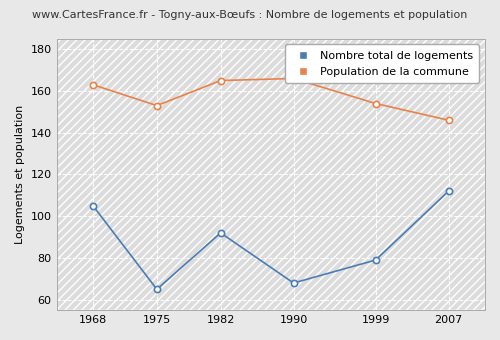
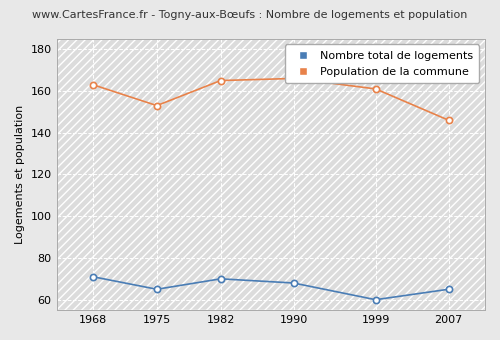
Nombre total de logements/1968: 105 -> 71
Nombre total de logements/1982: 92 -> 70
Nombre total de logements/1999: 79 -> 60
Population de la commune/1999: 154 -> 161
Nombre total de logements/2007: 112 -> 65
